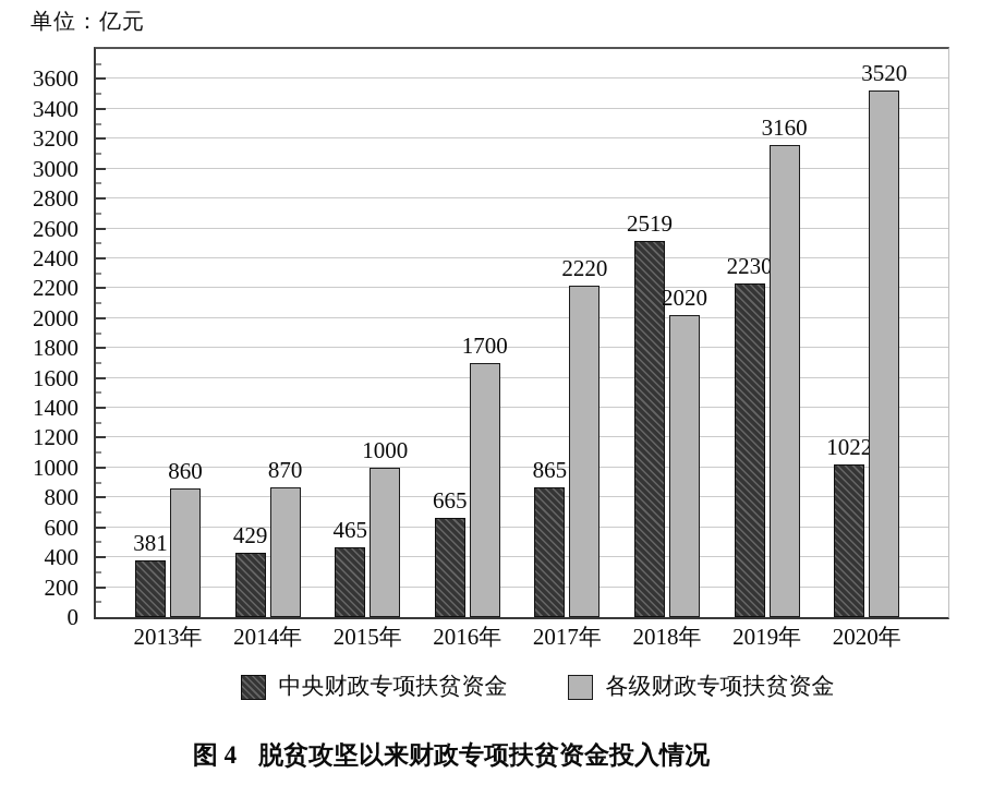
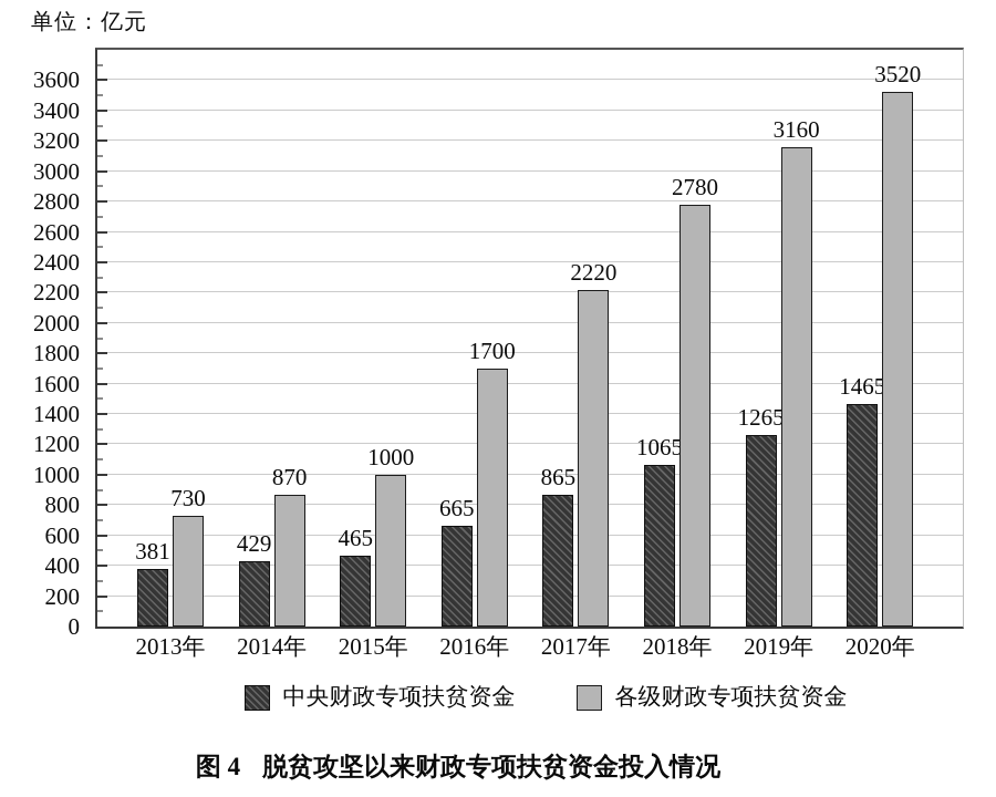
各级财政专项扶贫资金/2013年: 860 -> 730
中央财政专项扶贫资金/2018年: 2519 -> 1065
各级财政专项扶贫资金/2018年: 2020 -> 2780
中央财政专项扶贫资金/2019年: 2230 -> 1265
中央财政专项扶贫资金/2020年: 1022 -> 1465
